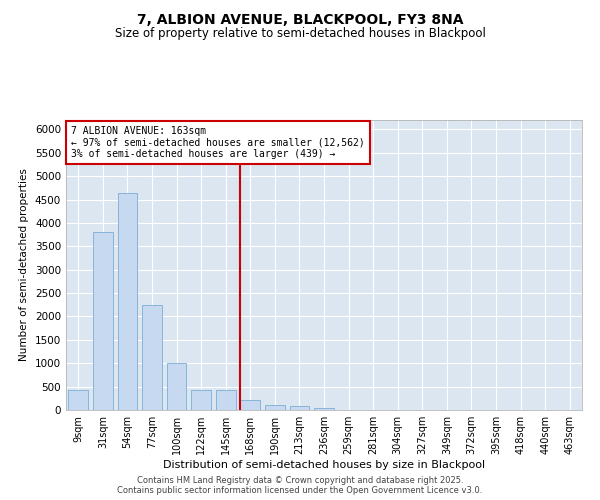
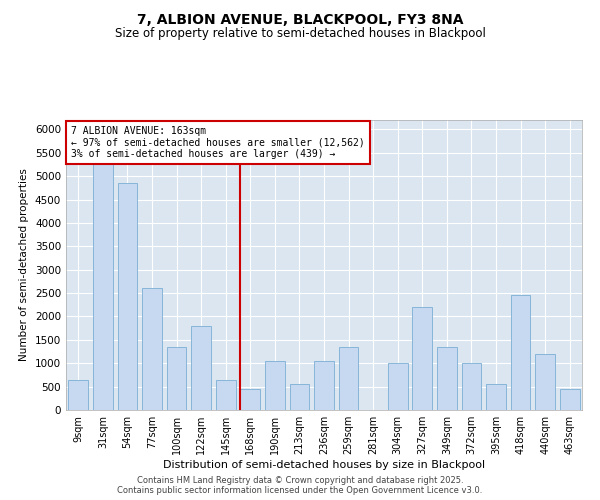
9sqm: 430 -> 650
31sqm: 3800 -> 5250
54sqm: 4650 -> 4850
77sqm: 2250 -> 2600
100sqm: 1000 -> 1350
122sqm: 420 -> 1800
145sqm: 420 -> 650
168sqm: 210 -> 450
190sqm: 100 -> 1050
213sqm: 80 -> 550
236sqm: 40 -> 1050
259sqm: 0 -> 1350
304sqm: 0 -> 1000
327sqm: 0 -> 2200
349sqm: 0 -> 1350
372sqm: 0 -> 1000
395sqm: 0 -> 550
418sqm: 0 -> 2450
440sqm: 0 -> 1200
463sqm: 0 -> 450
